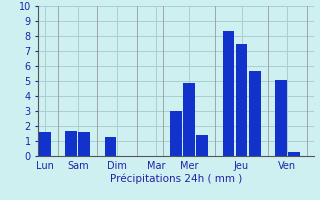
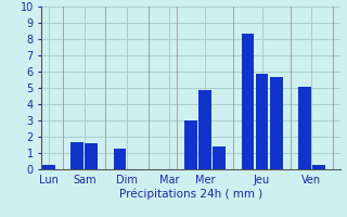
Lun: 1.6 -> 0.3
Jeu: 7.5 -> 5.9
